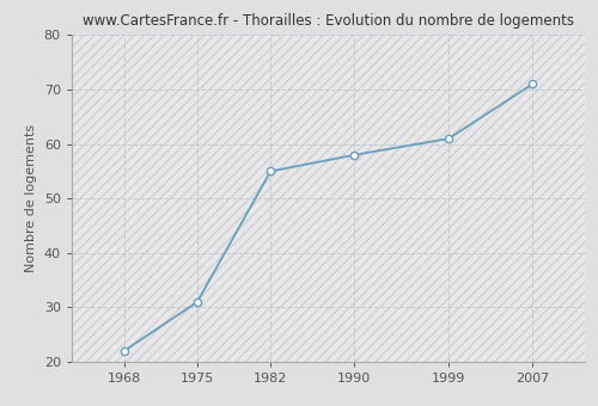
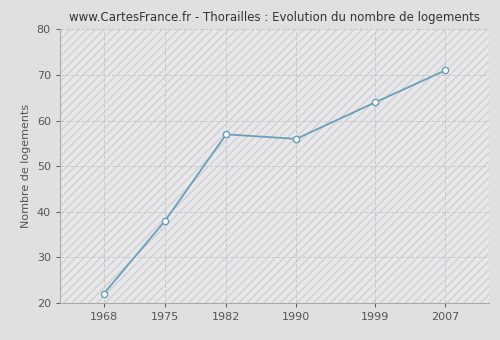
1975: 31 -> 38
1982: 55 -> 57
1990: 58 -> 56
1999: 61 -> 64
